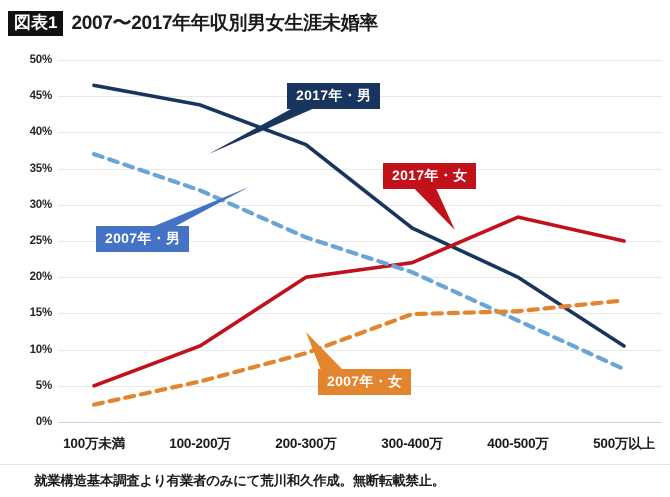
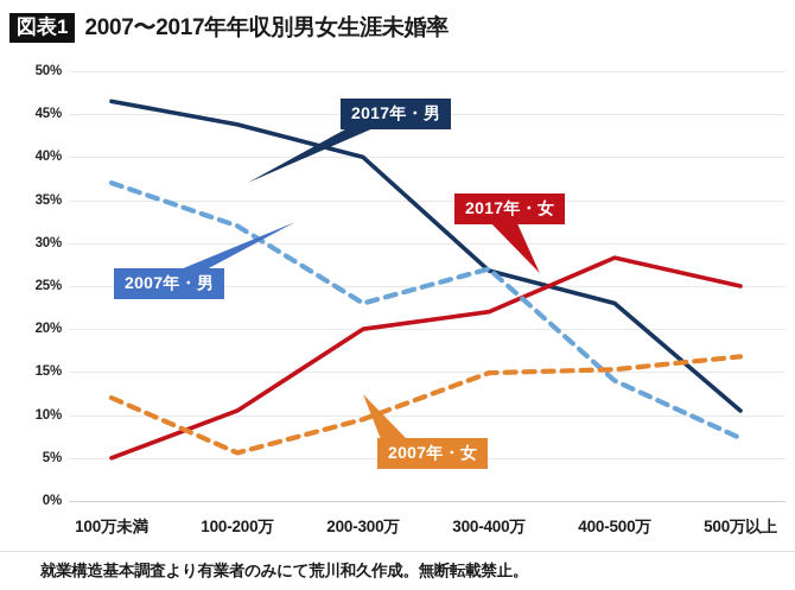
2007年・女/100万未満: 2% -> 12%
2017年・男/200-300万: 38% -> 40%
2007年・男/200-300万: 26% -> 23%
2007年・男/300-400万: 21% -> 27%
2017年・男/400-500万: 20% -> 23%
